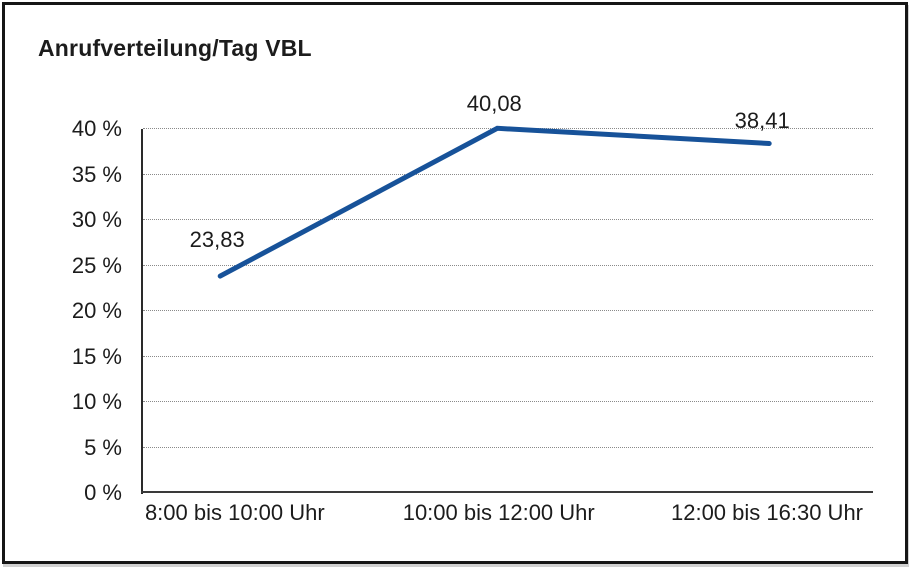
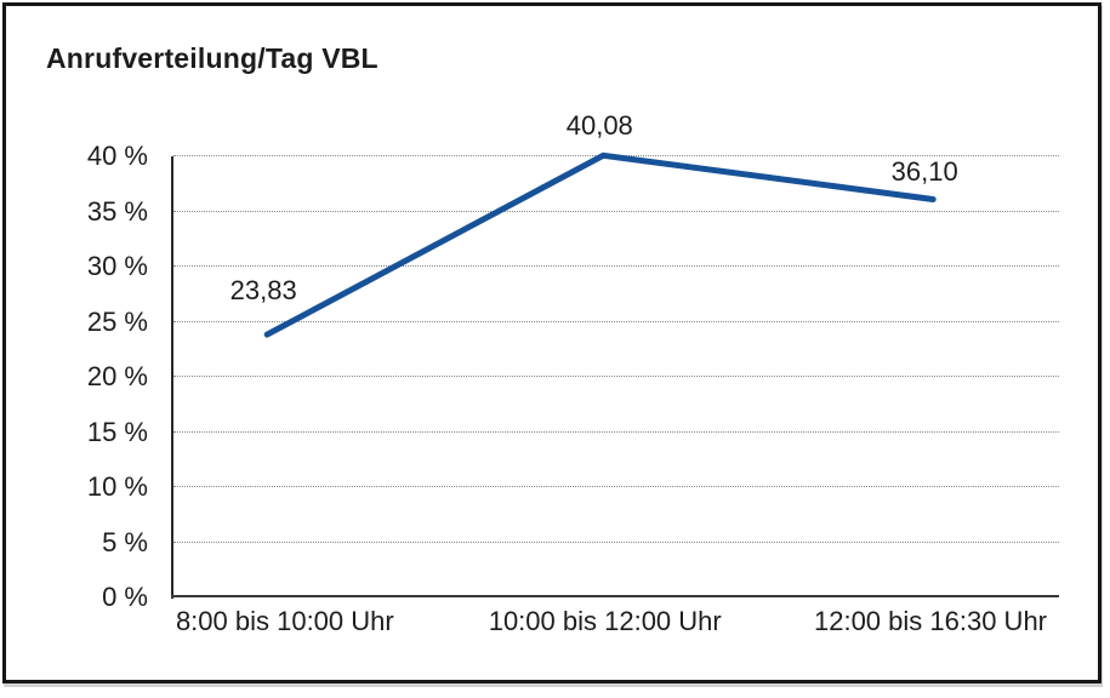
12:00 bis 16:30 Uhr: 38,41 -> 36,10
